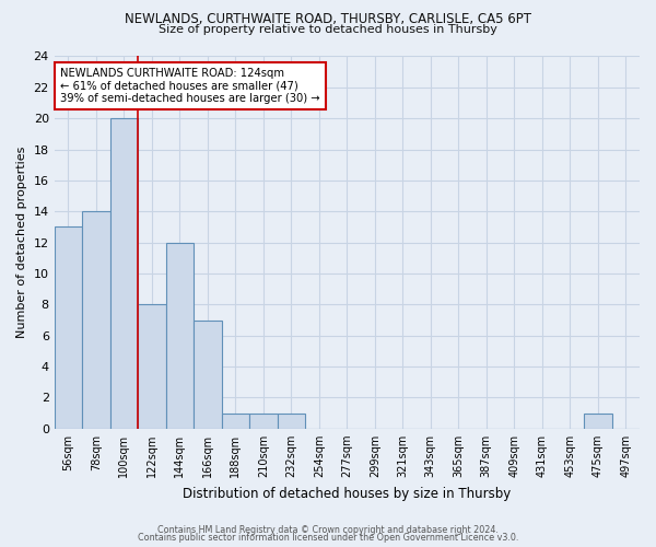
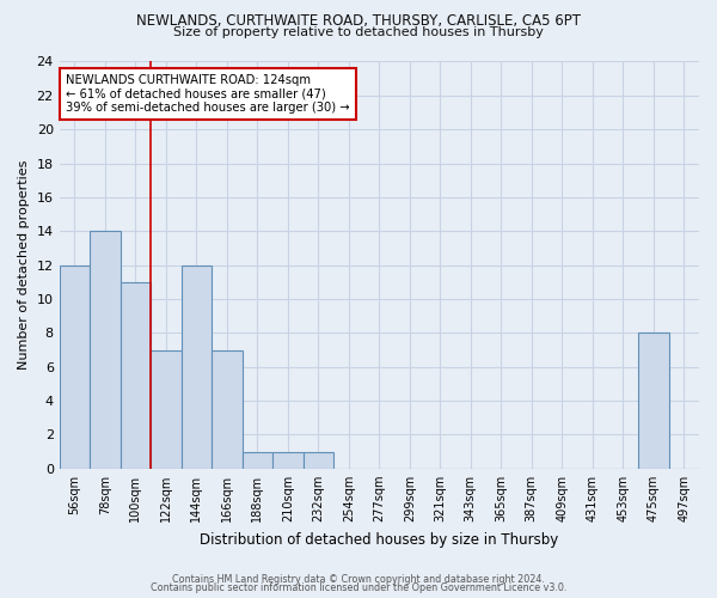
56sqm: 13 -> 12
100sqm: 20 -> 11
122sqm: 8 -> 7
475sqm: 1 -> 8
